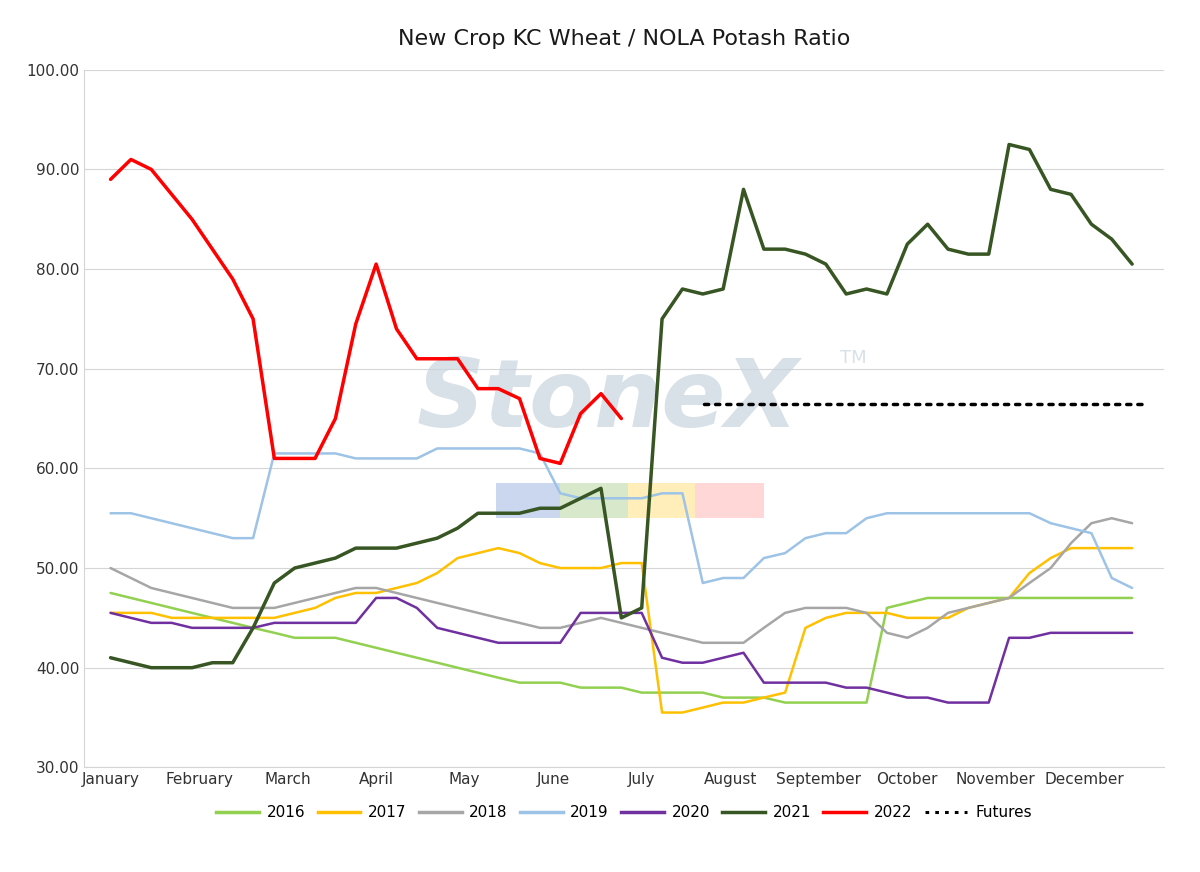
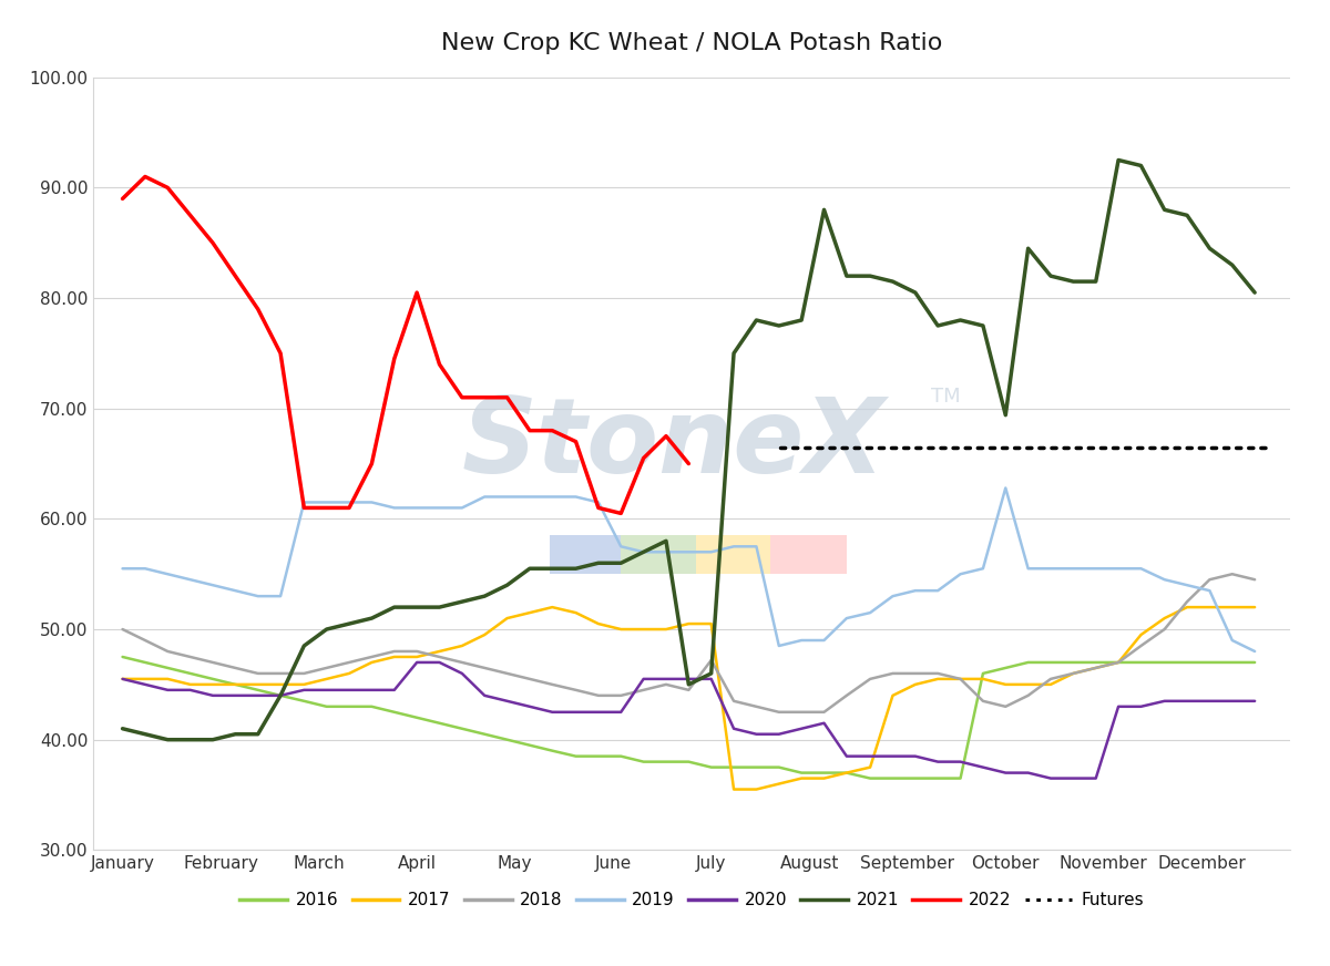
2018/July: 44.0 -> 47.2
2019/October: 55.5 -> 62.8
2021/October: 82.5 -> 69.4
